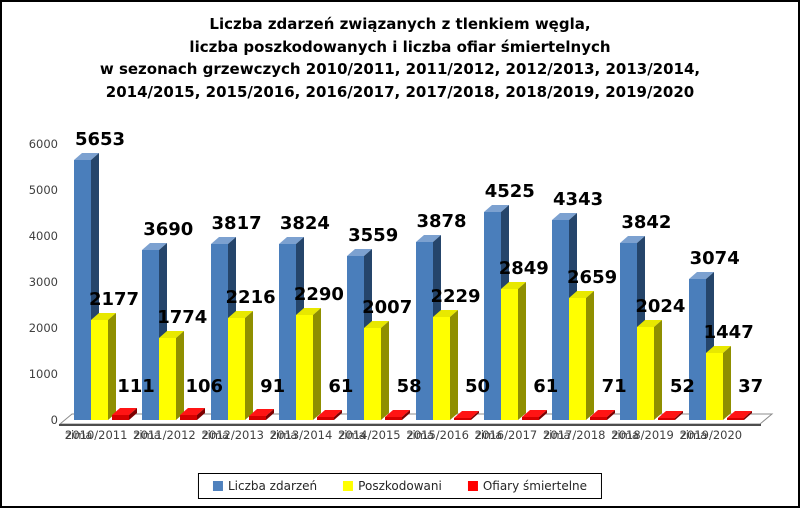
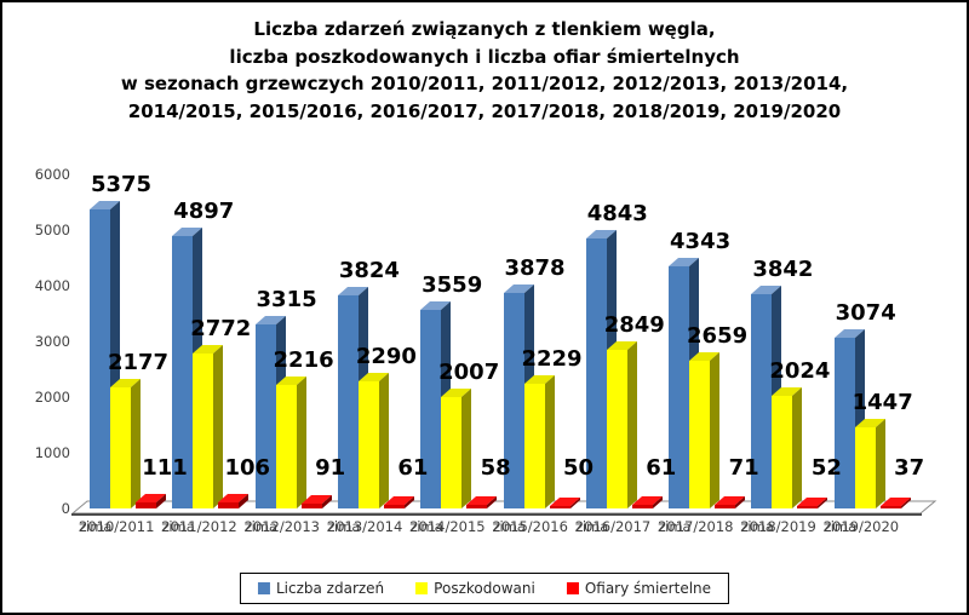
Liczba zdarzeń/2010/2011: 5653 -> 5375
Liczba zdarzeń/2011/2012: 3690 -> 4897
Poszkodowani/2011/2012: 1774 -> 2772
Liczba zdarzeń/2012/2013: 3817 -> 3315
Liczba zdarzeń/2016/2017: 4525 -> 4843
